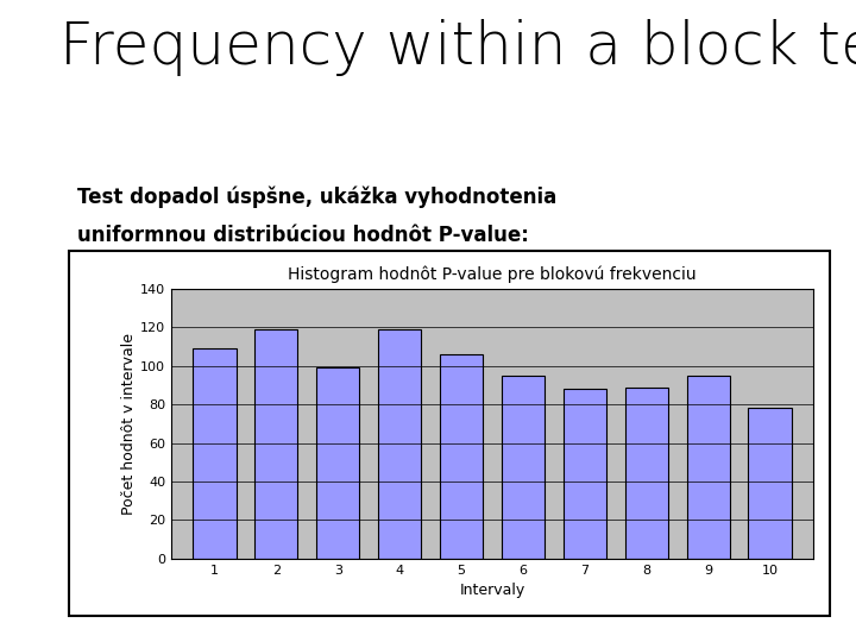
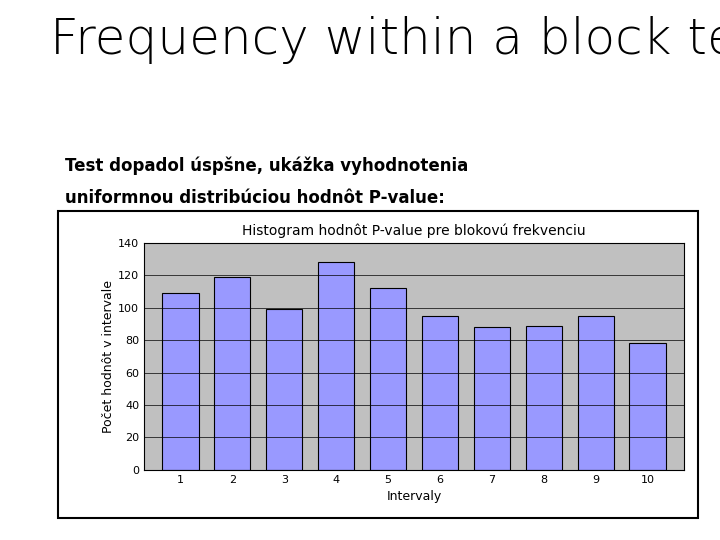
4: 119 -> 128
5: 106 -> 112
